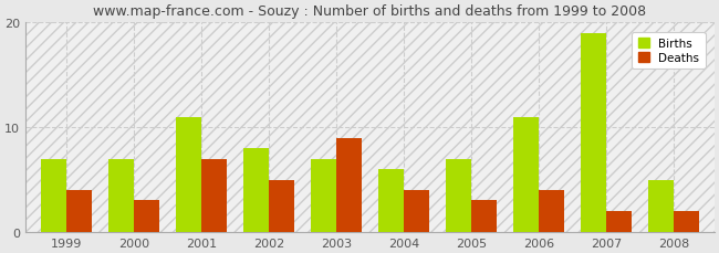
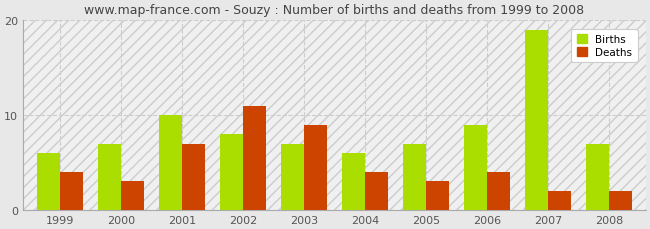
Births/1999: 7 -> 6
Births/2001: 11 -> 10
Deaths/2002: 5 -> 11
Births/2006: 11 -> 9
Births/2008: 5 -> 7
